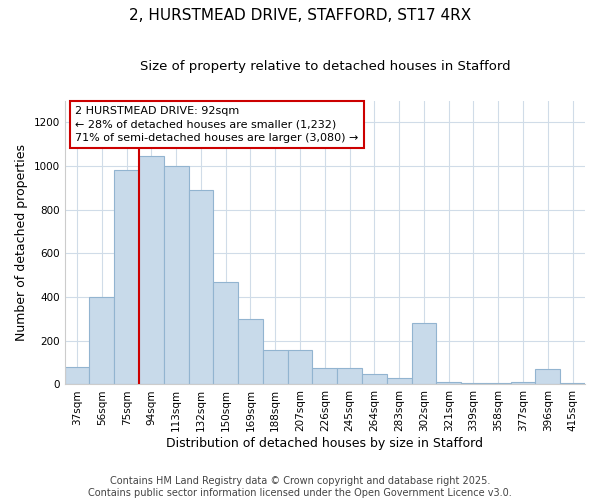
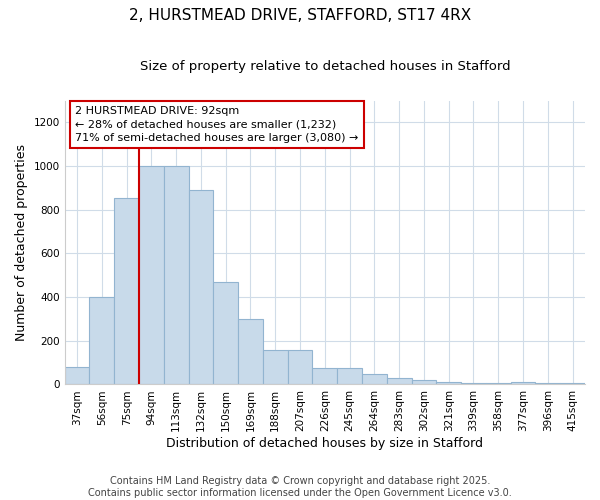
75sqm: 980 -> 855
94sqm: 1045 -> 1000
302sqm: 280 -> 20
396sqm: 70 -> 5
